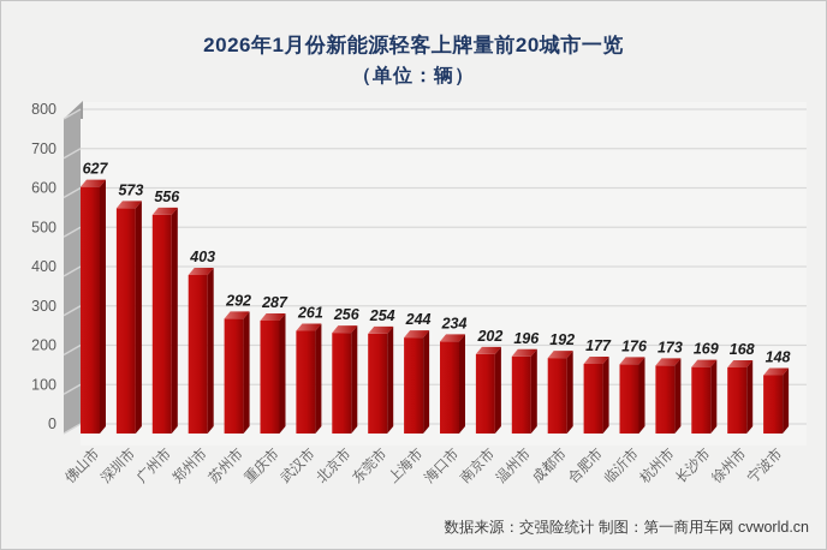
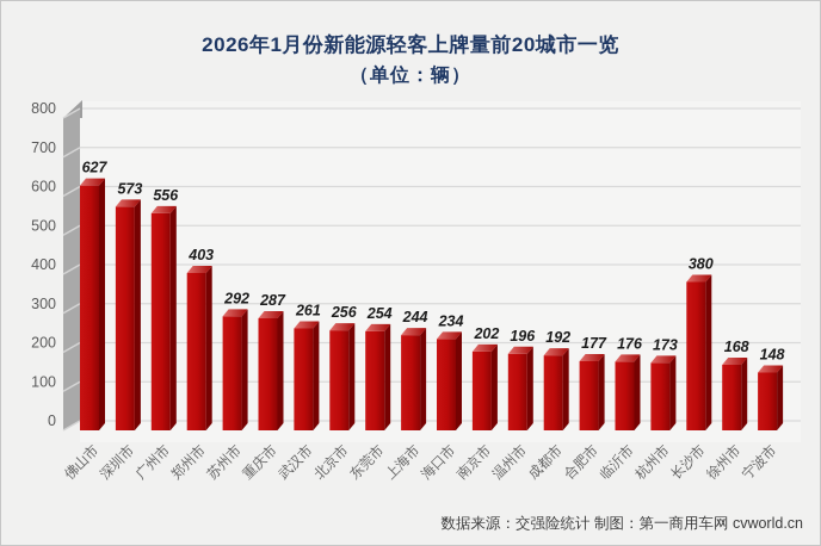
长沙市: 169 -> 380
